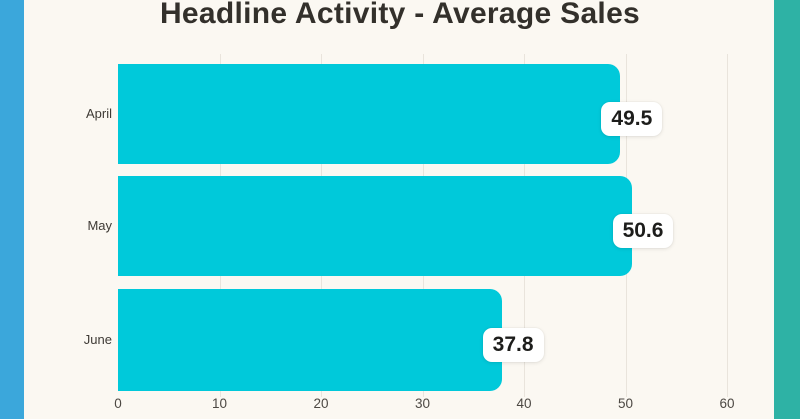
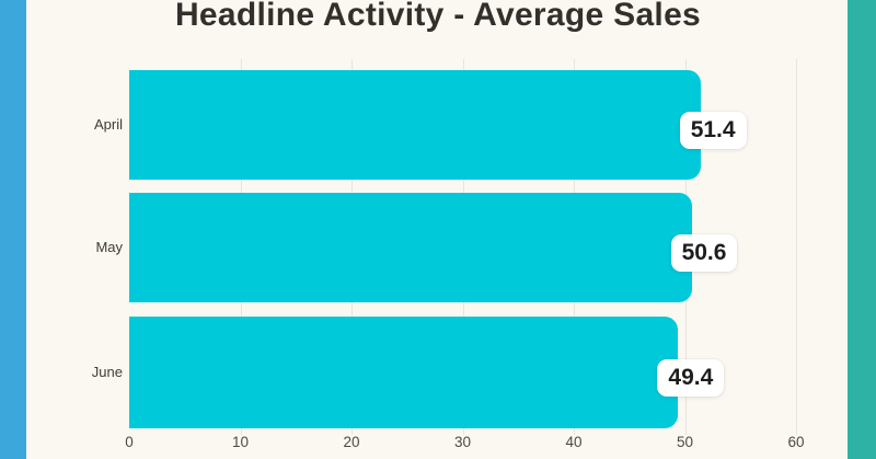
April: 49.5 -> 51.4
June: 37.8 -> 49.4
